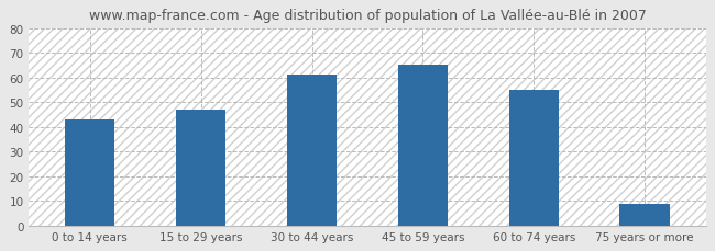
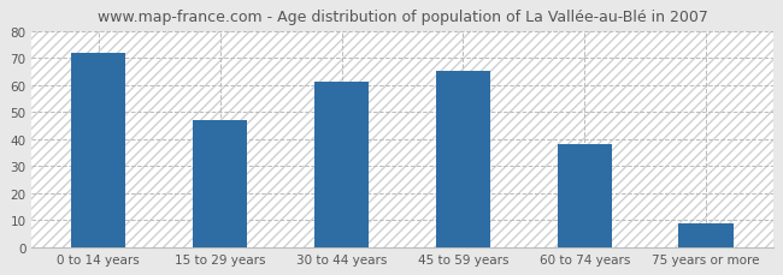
0 to 14 years: 43 -> 72
60 to 74 years: 55 -> 38
